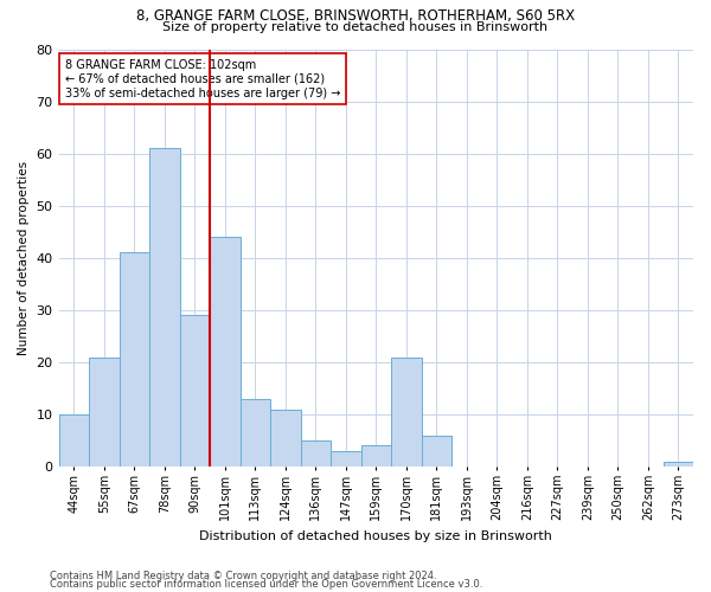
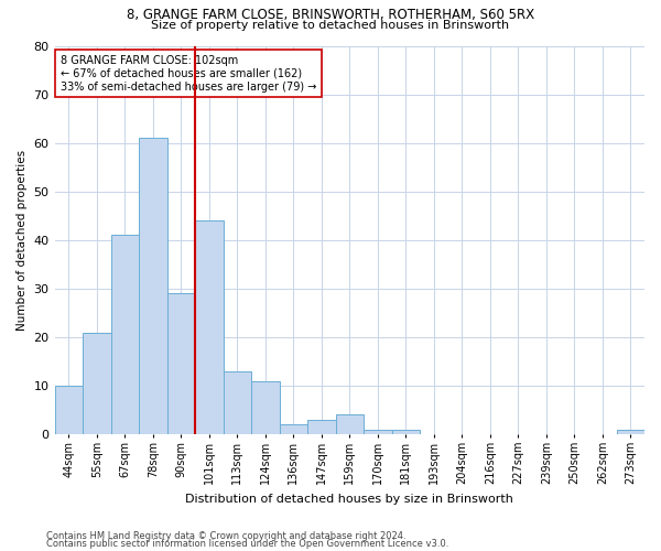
136sqm: 5 -> 2
170sqm: 21 -> 1
181sqm: 6 -> 1
